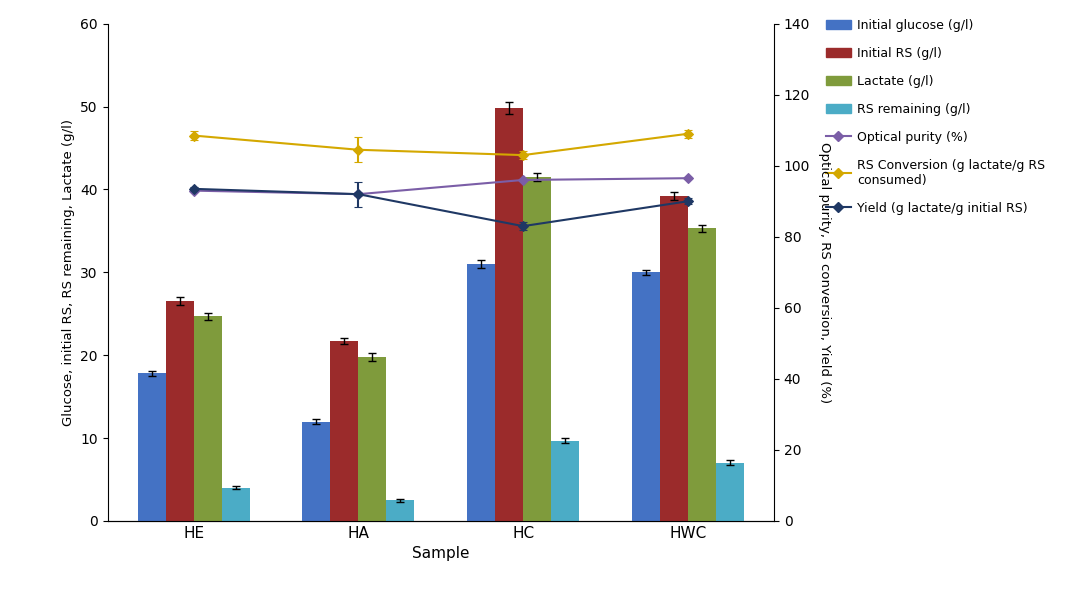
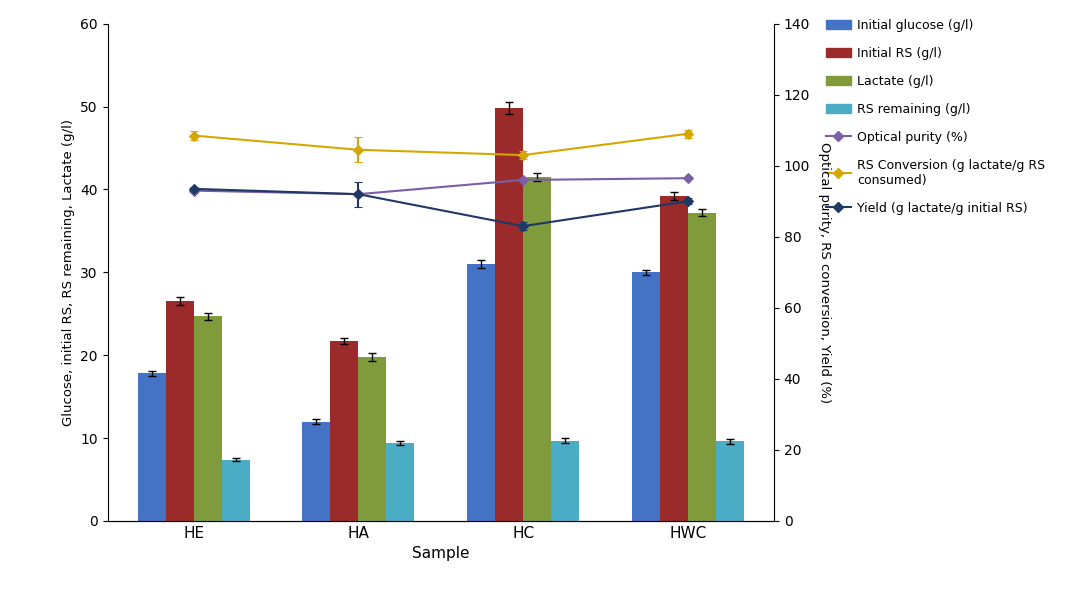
RS remaining (g/l)/HE: 4.0 -> 7.4
RS remaining (g/l)/HA: 2.5 -> 9.4
Lactate (g/l)/HWC: 35.3 -> 37.2
RS remaining (g/l)/HWC: 7.0 -> 9.6
